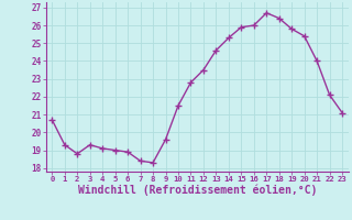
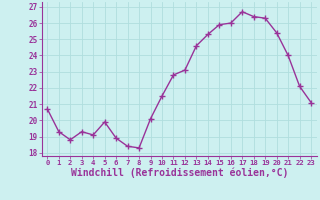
5: 19.0 -> 19.9
9: 19.6 -> 20.1
12: 23.5 -> 23.1
19: 25.8 -> 26.3
